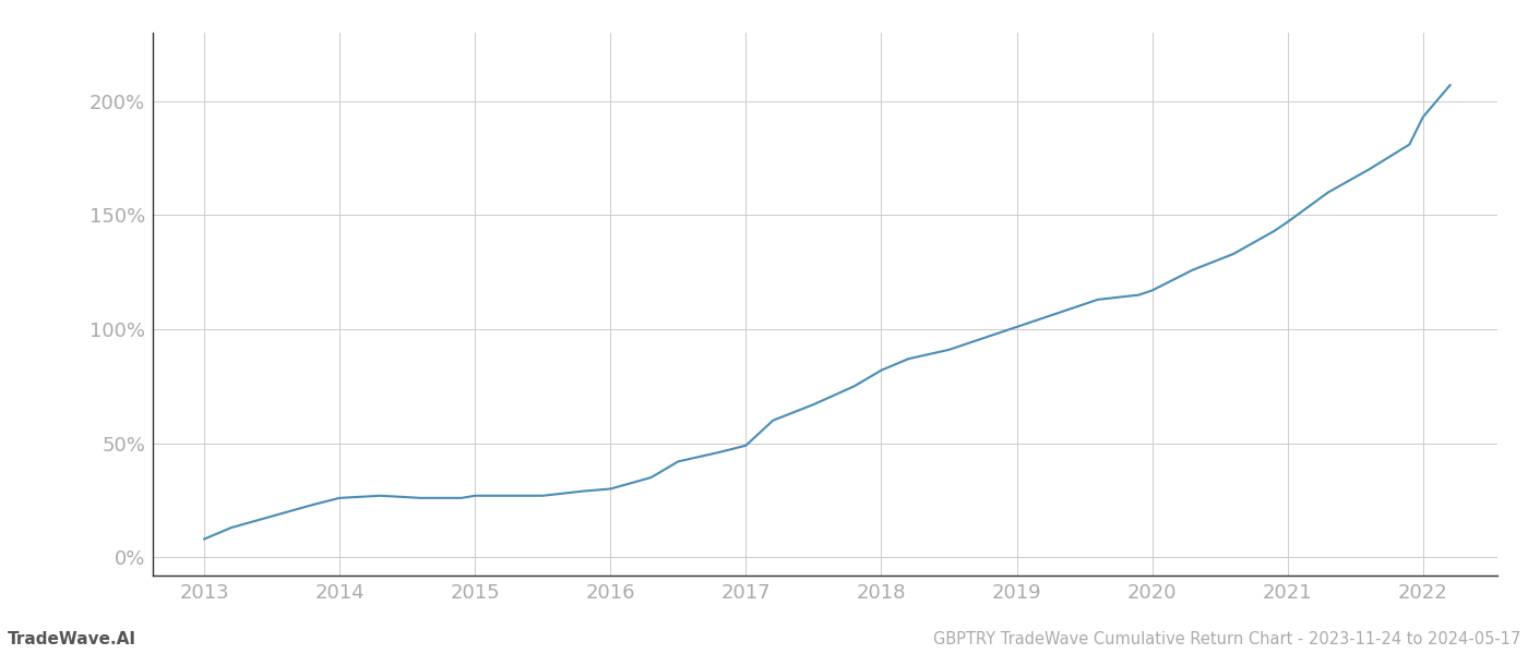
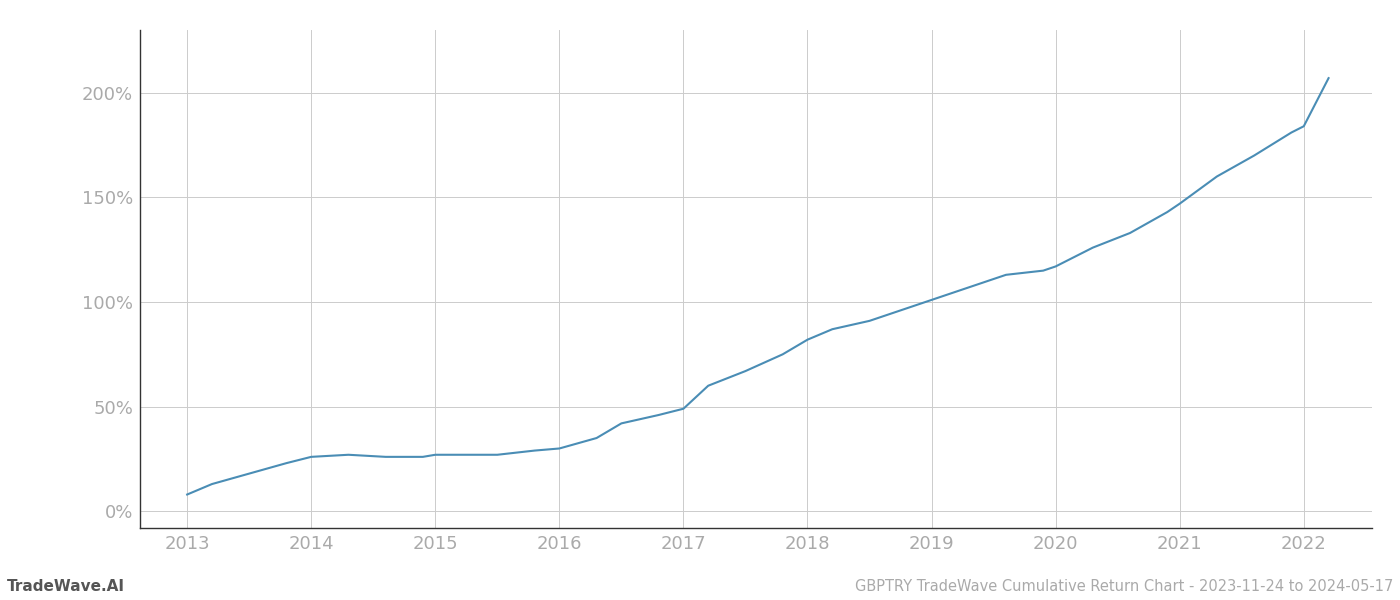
2022: 193% -> 184%
